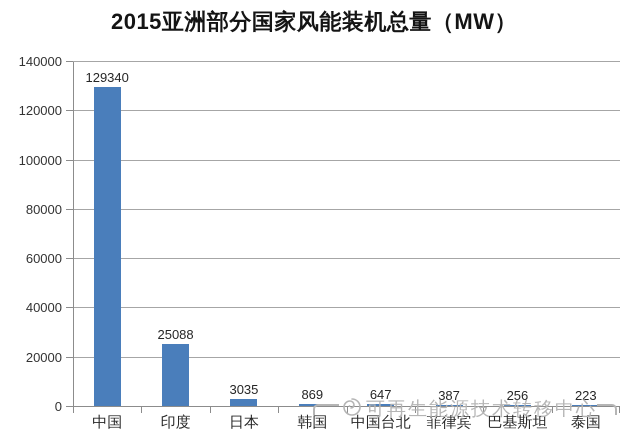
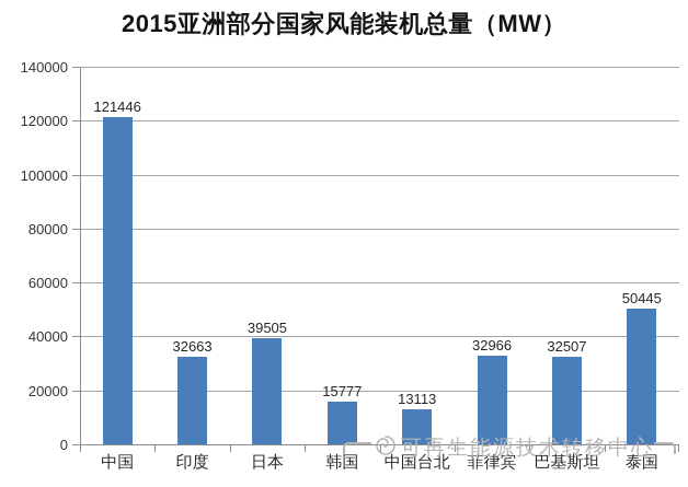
中国: 129340 -> 121446
印度: 25088 -> 32663
日本: 3035 -> 39505
韩国: 869 -> 15777
中国台北: 647 -> 13113
菲律宾: 387 -> 32966
巴基斯坦: 256 -> 32507
泰国: 223 -> 50445
